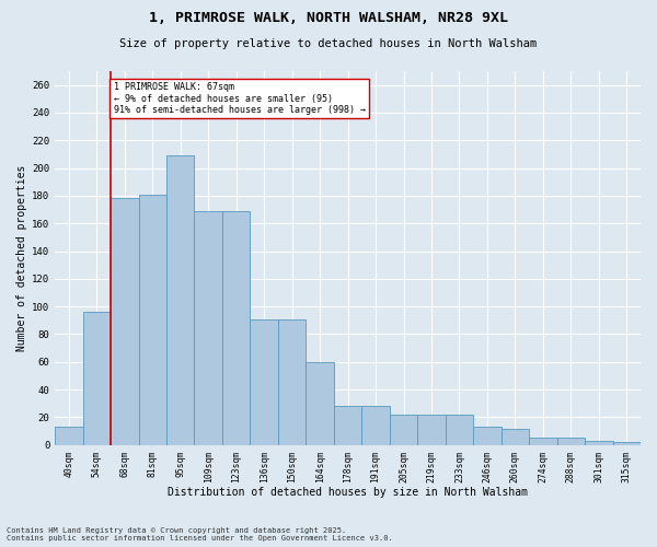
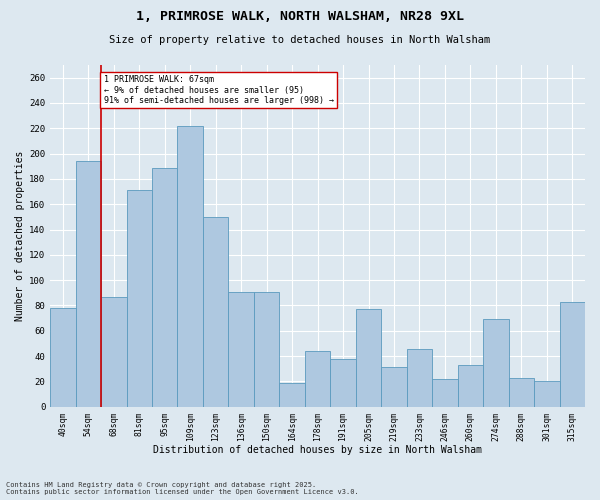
40sqm: 13 -> 78
54sqm: 96 -> 194
68sqm: 178 -> 87
81sqm: 181 -> 171
95sqm: 209 -> 189
109sqm: 169 -> 222
123sqm: 169 -> 150
164sqm: 60 -> 19
178sqm: 28 -> 44
191sqm: 28 -> 38
205sqm: 22 -> 77
219sqm: 22 -> 31
233sqm: 22 -> 46
246sqm: 13 -> 22
260sqm: 12 -> 33
274sqm: 5 -> 69
288sqm: 5 -> 23
301sqm: 3 -> 20
315sqm: 2 -> 83
